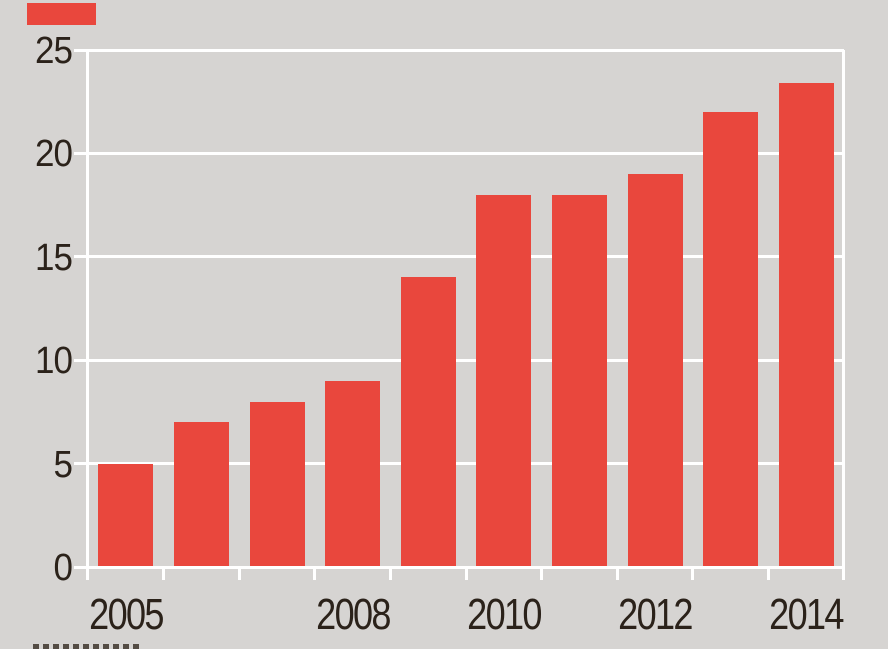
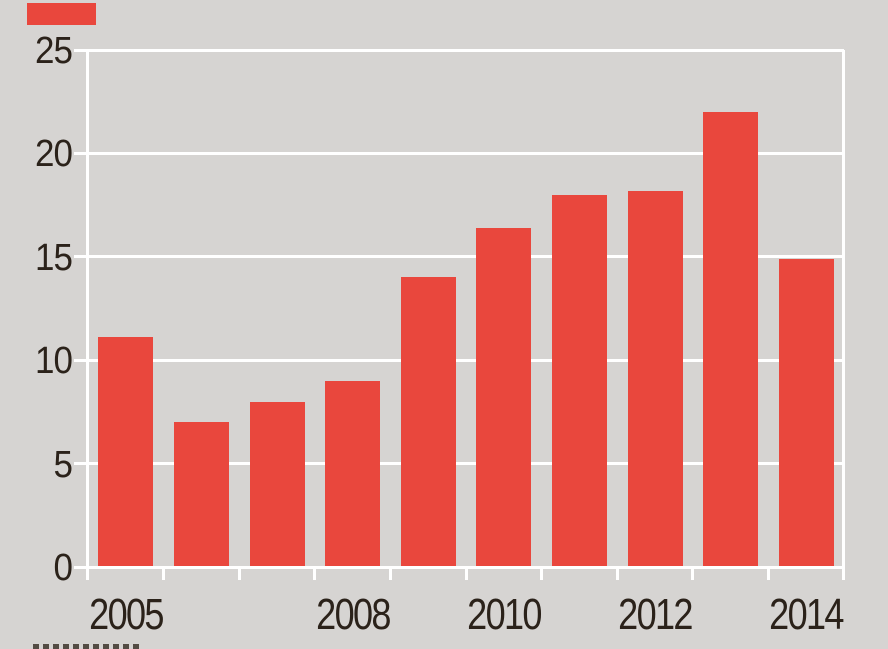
2005: 5.0 -> 11.1
2010: 18.0 -> 16.4
2012: 19.0 -> 18.2
2014: 23.4 -> 14.9
